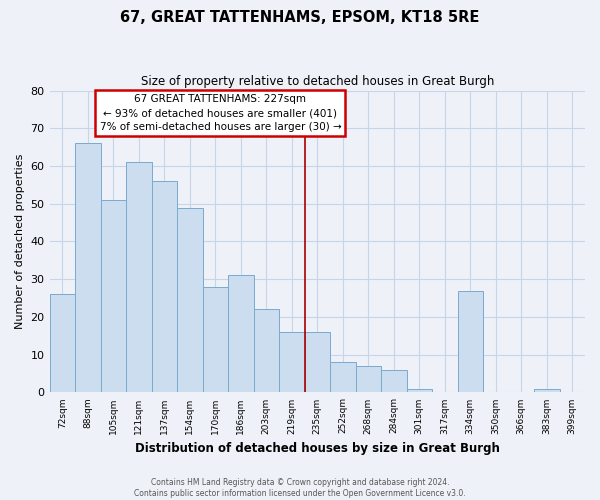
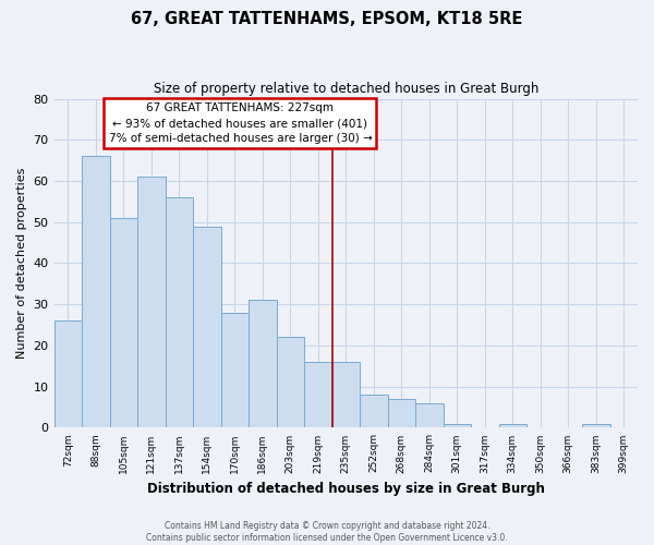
334sqm: 27 -> 1
